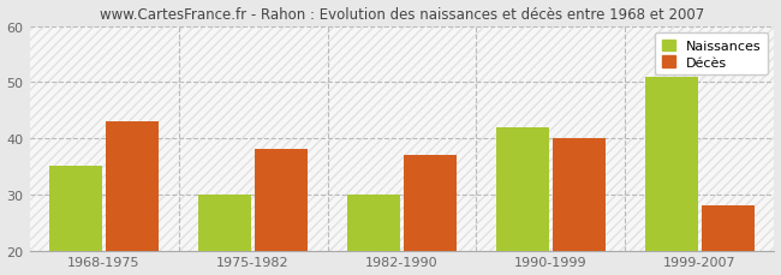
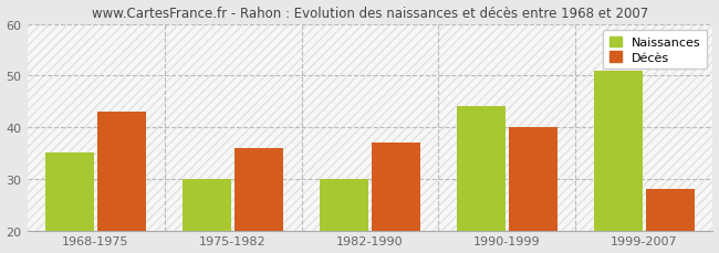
Décès/1975-1982: 38 -> 36
Naissances/1990-1999: 42 -> 44
